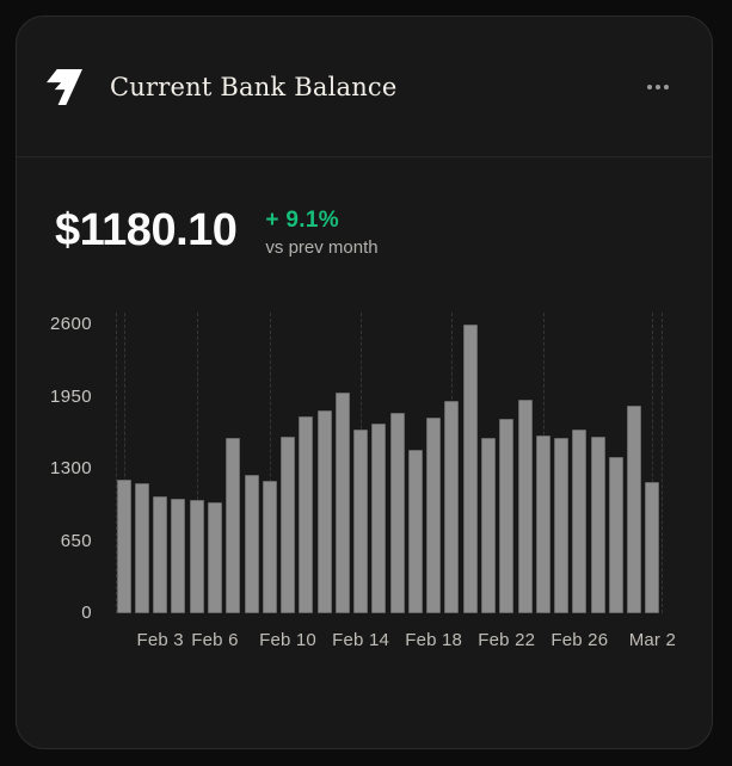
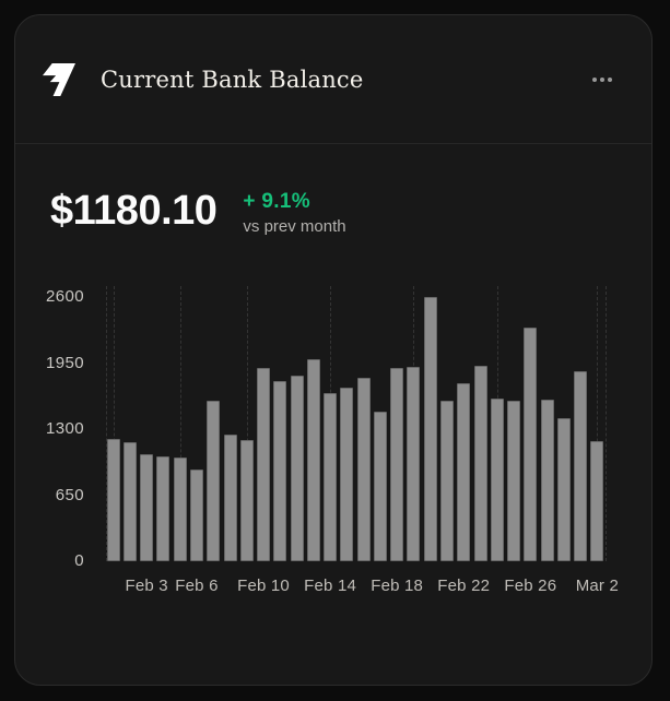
Feb 6: 1000 -> 900
Feb 10: 1600 -> 1900
Feb 18: 1800 -> 1900
Feb 26: 1700 -> 2300
